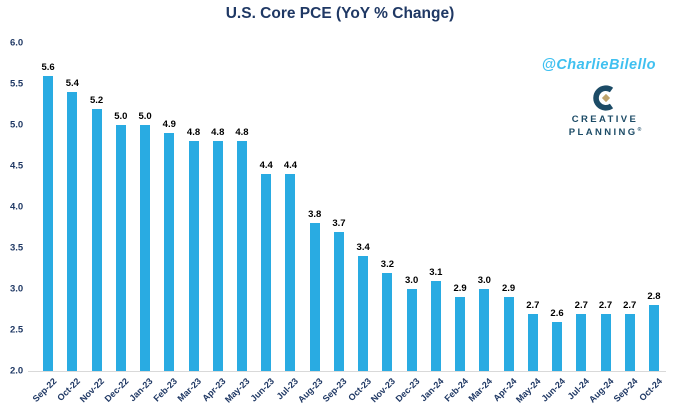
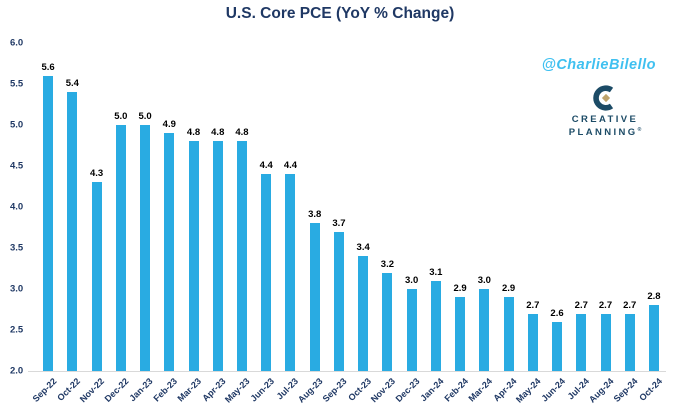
Nov-22: 5.2 -> 4.3
